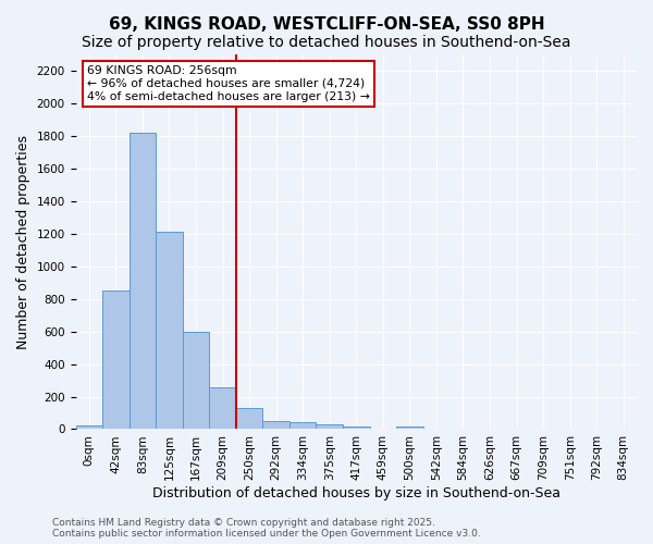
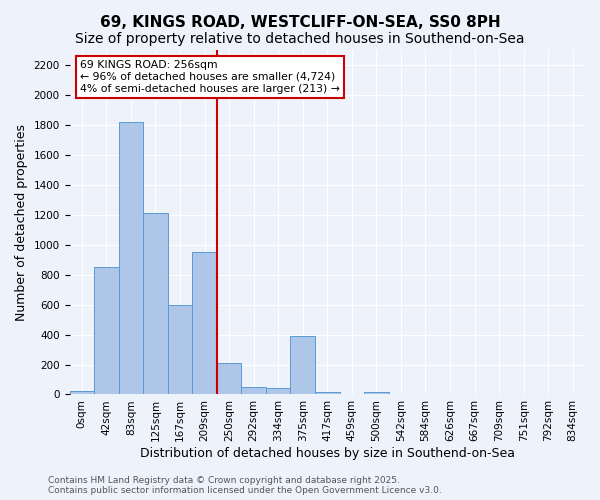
209sqm: 260 -> 950
250sqm: 130 -> 210
375sqm: 30 -> 390
